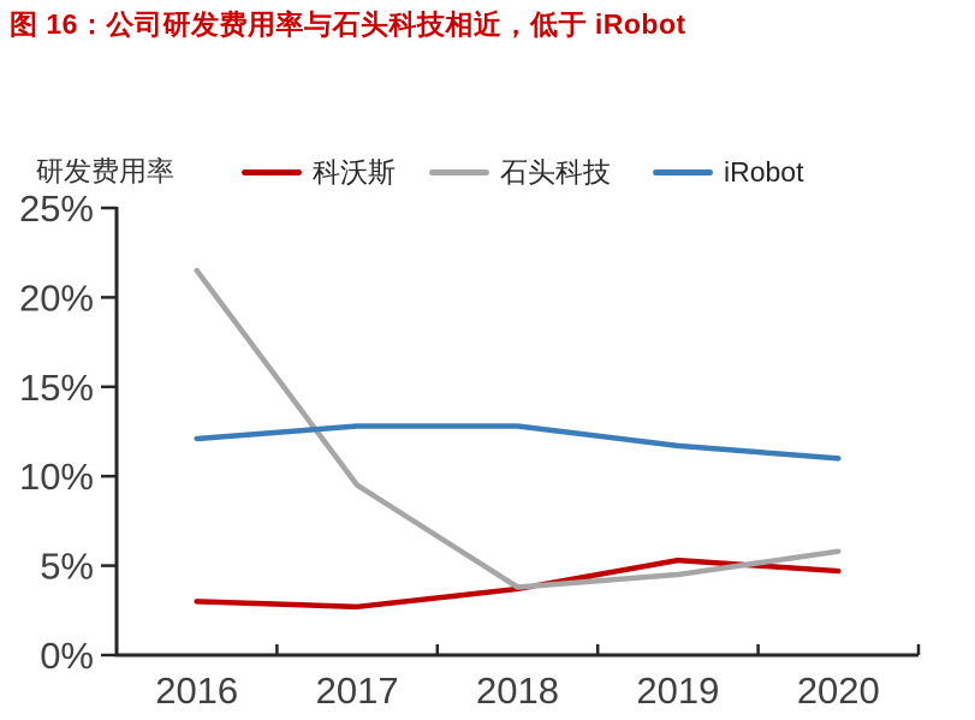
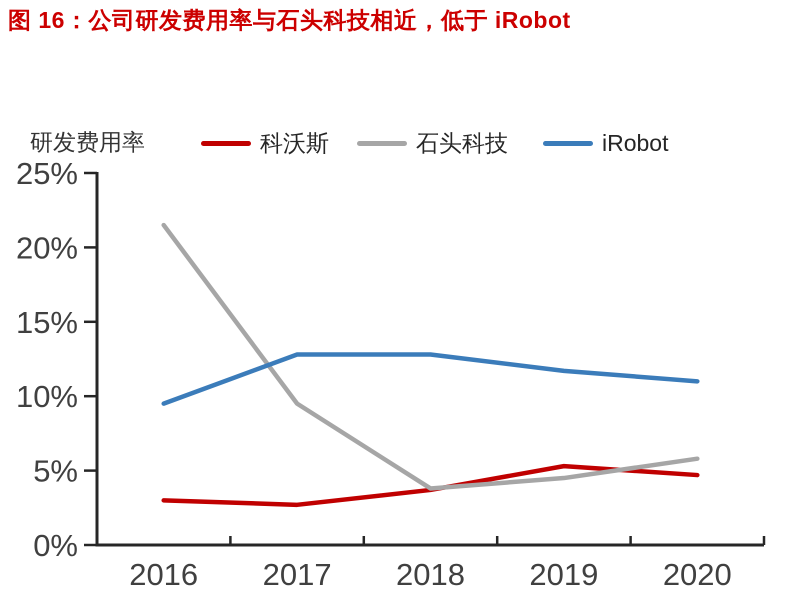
iRobot/2016: 12.1% -> 9.5%
